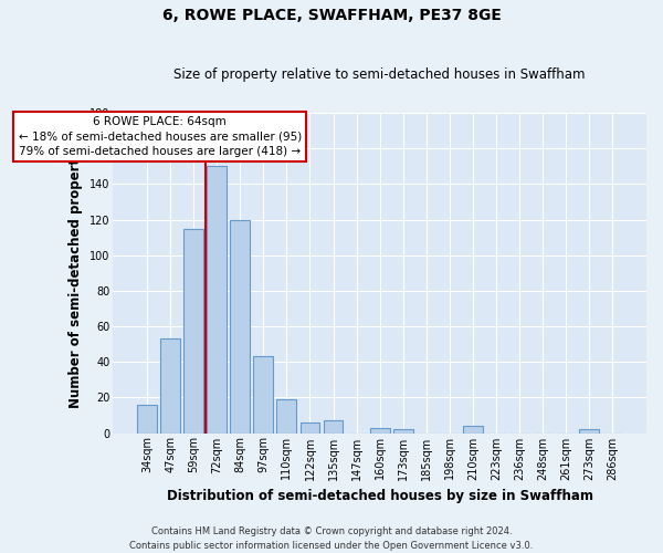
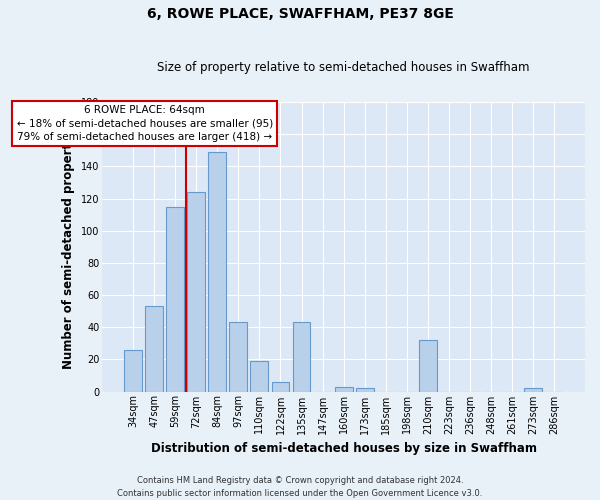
34sqm: 16 -> 26
72sqm: 150 -> 124
84sqm: 120 -> 149
135sqm: 7 -> 43
210sqm: 4 -> 32
